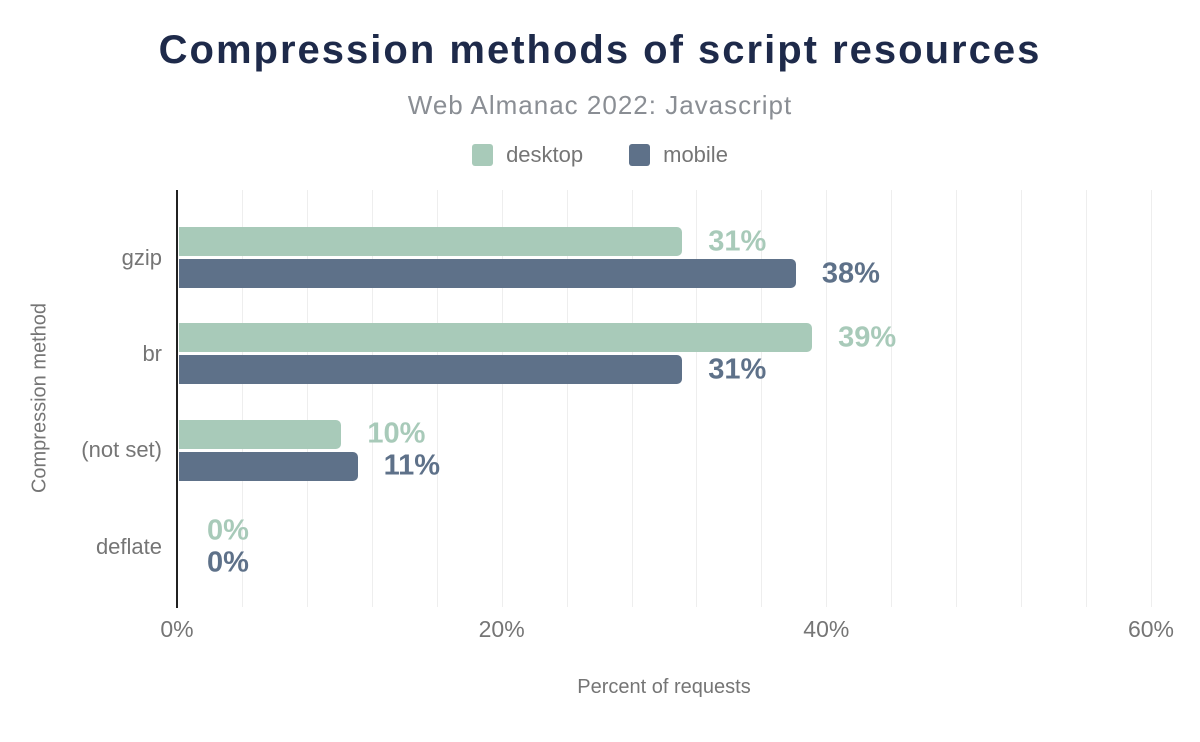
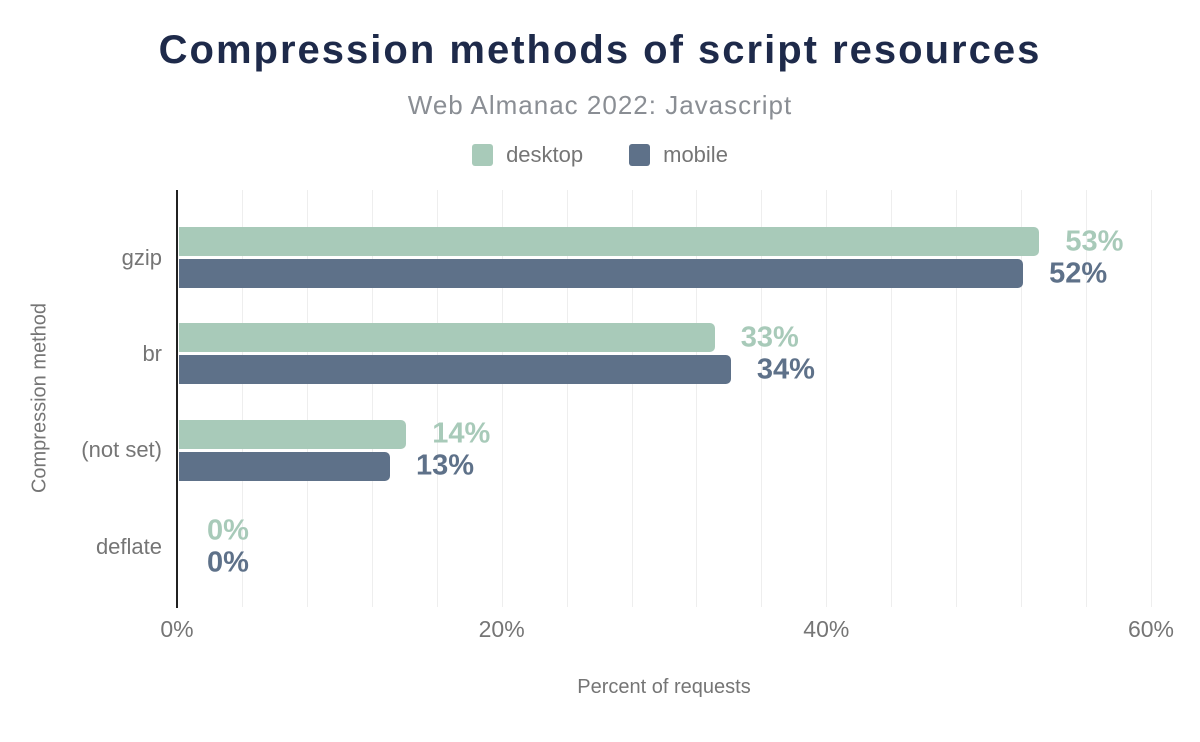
desktop/gzip: 31% -> 53%
mobile/gzip: 38% -> 52%
desktop/br: 39% -> 33%
mobile/br: 31% -> 34%
desktop/(not set): 10% -> 14%
mobile/(not set): 11% -> 13%
